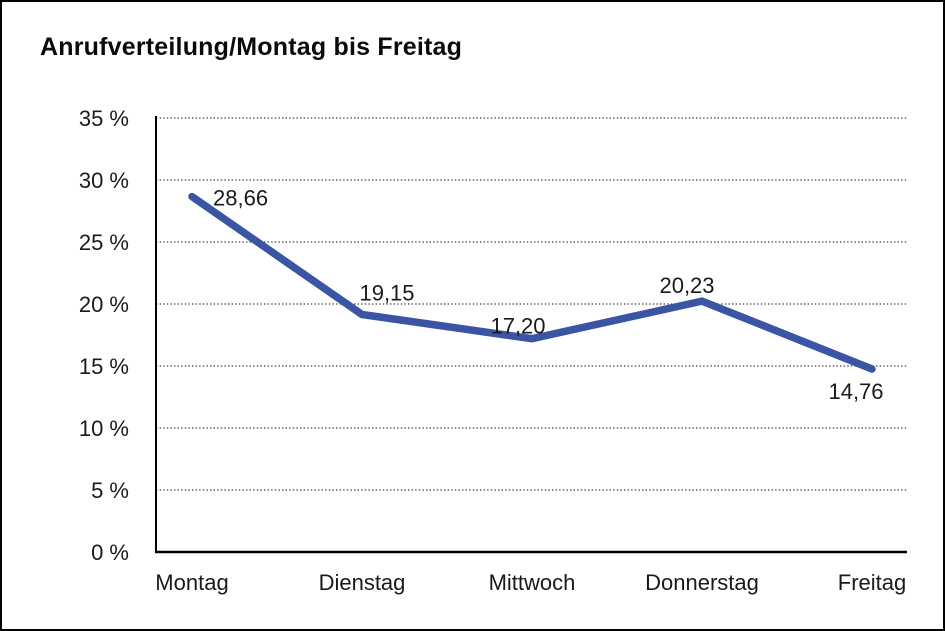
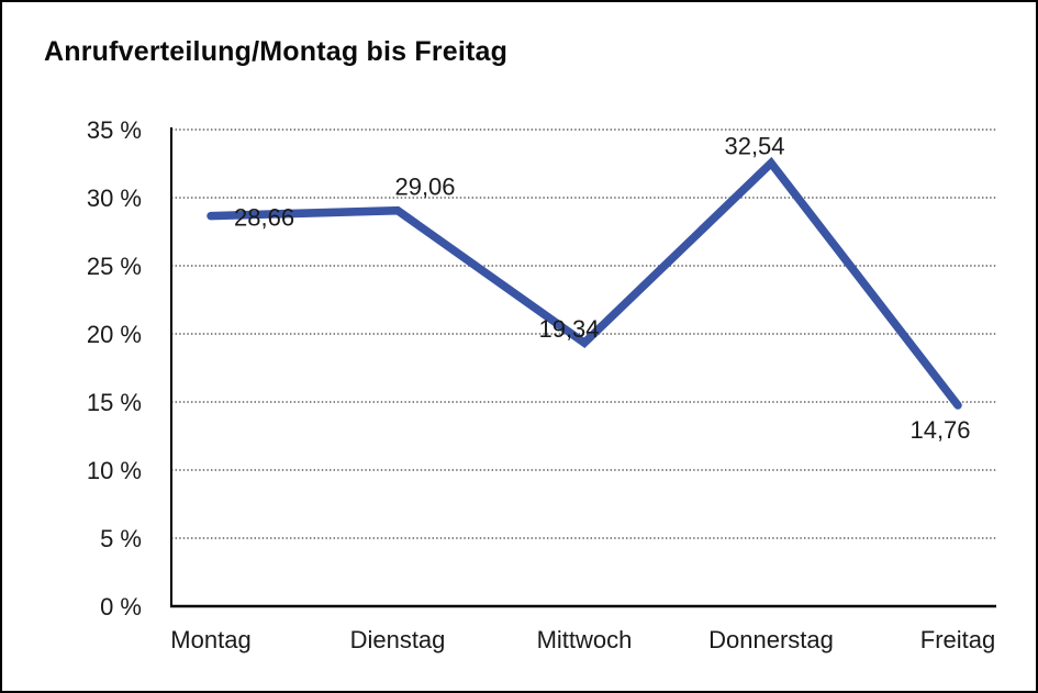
Dienstag: 19,15 -> 29,06
Mittwoch: 17,20 -> 19,34
Donnerstag: 20,23 -> 32,54
